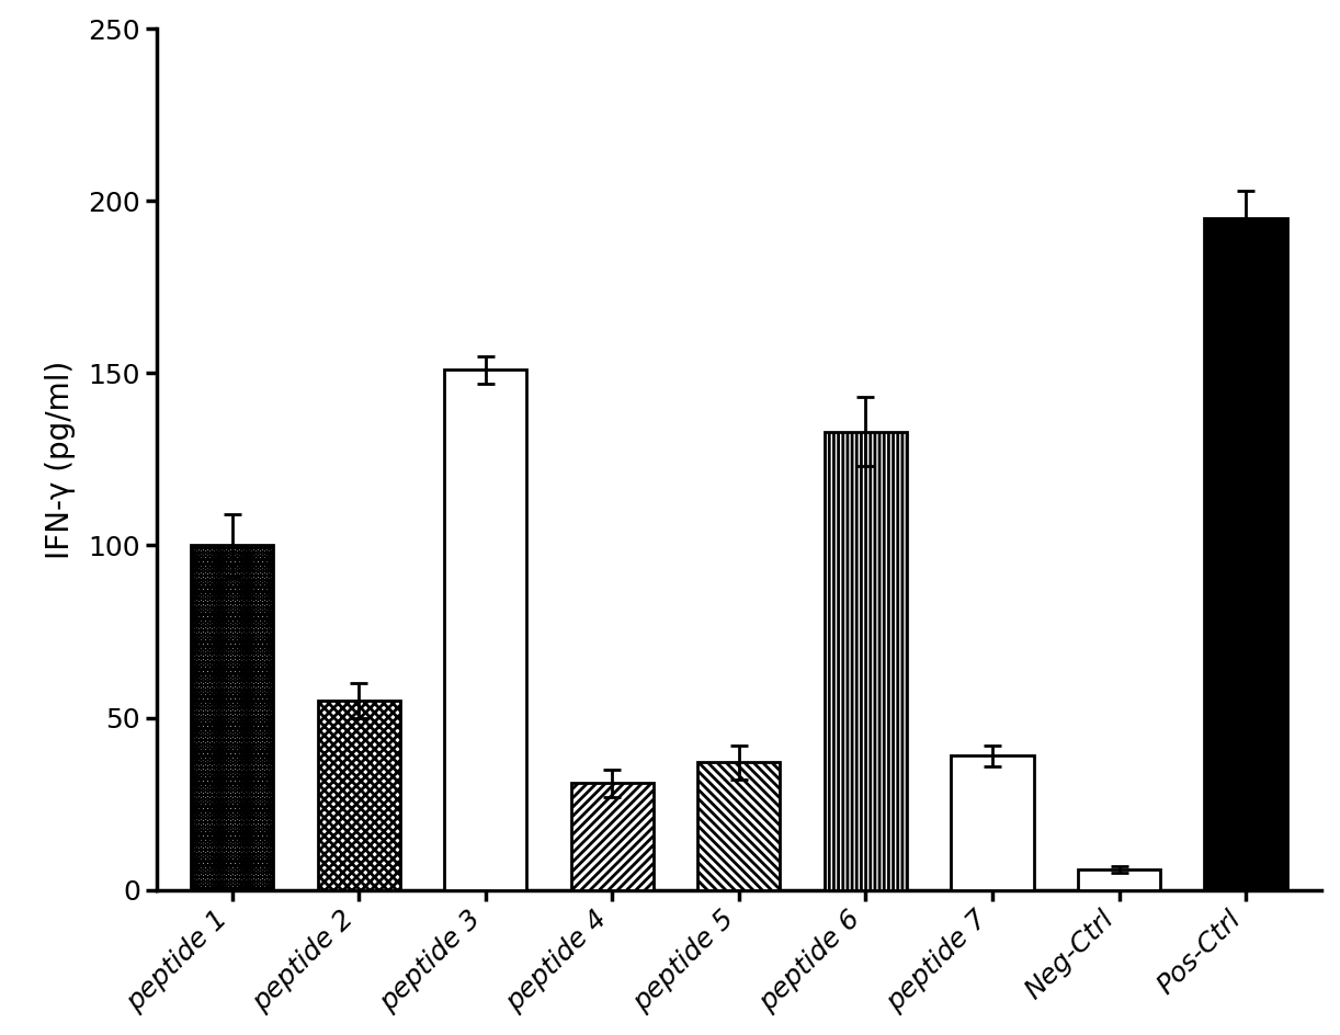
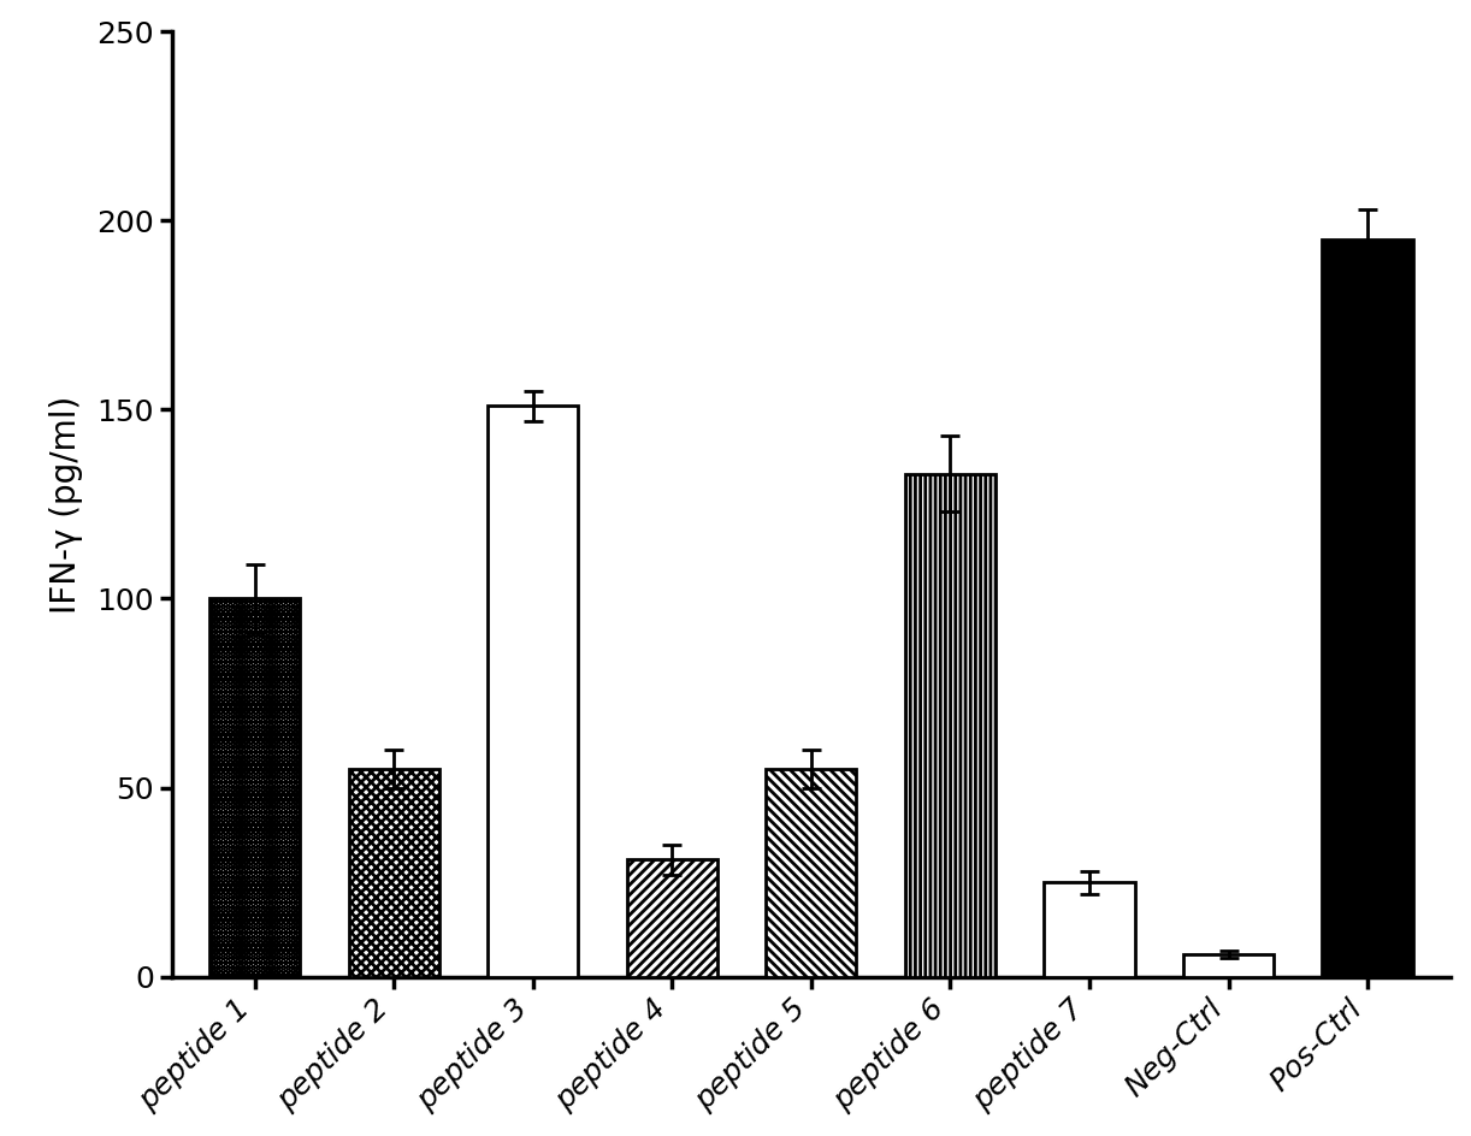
peptide 5: 37 -> 55
peptide 7: 39 -> 25
